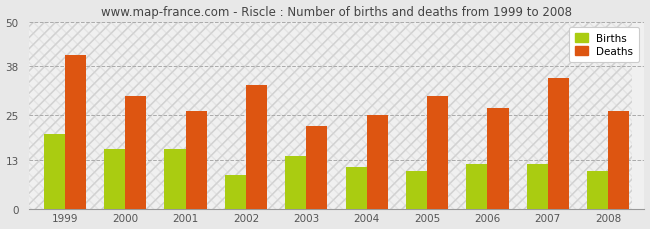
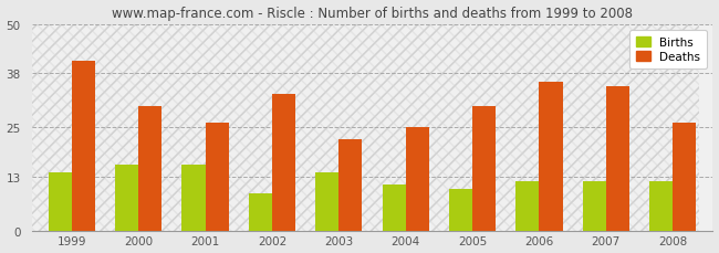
Births/1999: 20 -> 14
Deaths/2006: 27 -> 36
Births/2008: 10 -> 12
